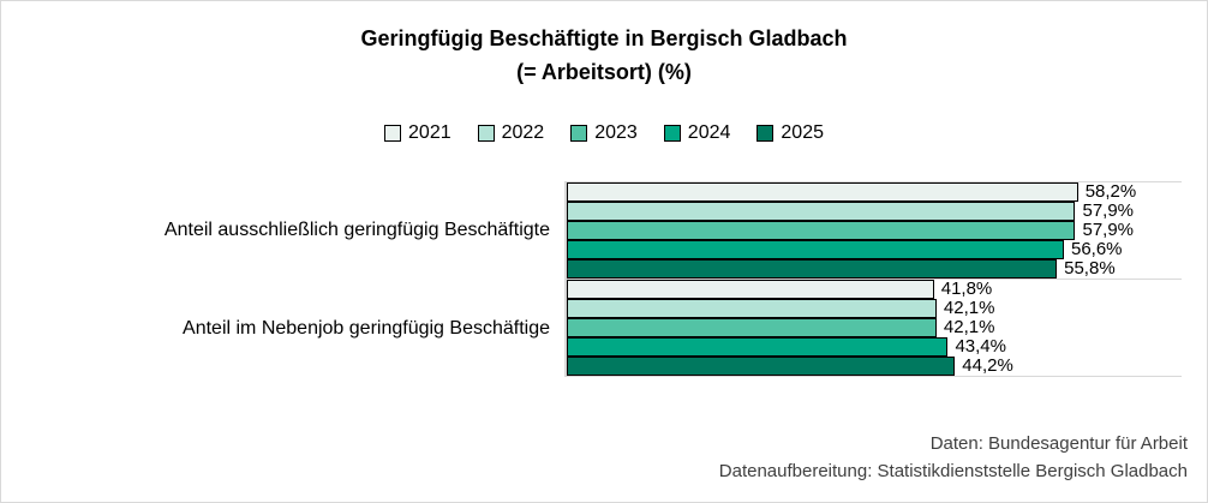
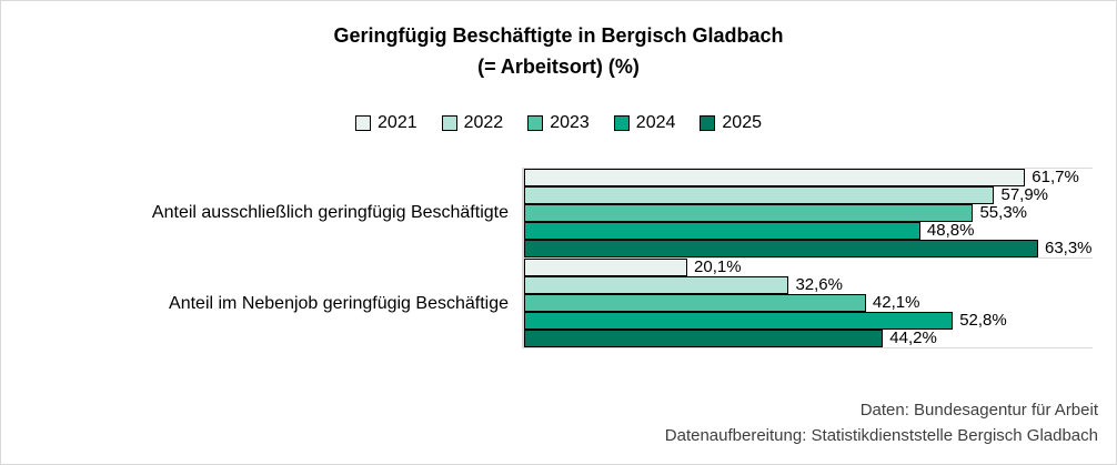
2021/Anteil ausschließlich geringfügig Beschäftigte: 58,2% -> 61,7%
2023/Anteil ausschließlich geringfügig Beschäftigte: 57,9% -> 55,3%
2024/Anteil ausschließlich geringfügig Beschäftigte: 56,6% -> 48,8%
2025/Anteil ausschließlich geringfügig Beschäftigte: 55,8% -> 63,3%
2021/Anteil im Nebenjob geringfügig Beschäftige: 41,8% -> 20,1%
2022/Anteil im Nebenjob geringfügig Beschäftige: 42,1% -> 32,6%
2024/Anteil im Nebenjob geringfügig Beschäftige: 43,4% -> 52,8%
